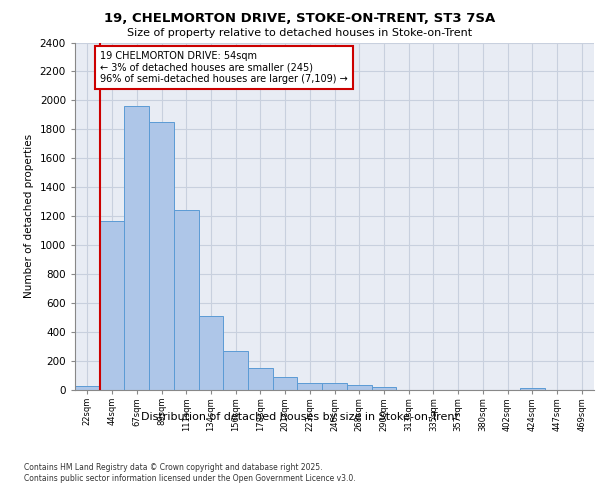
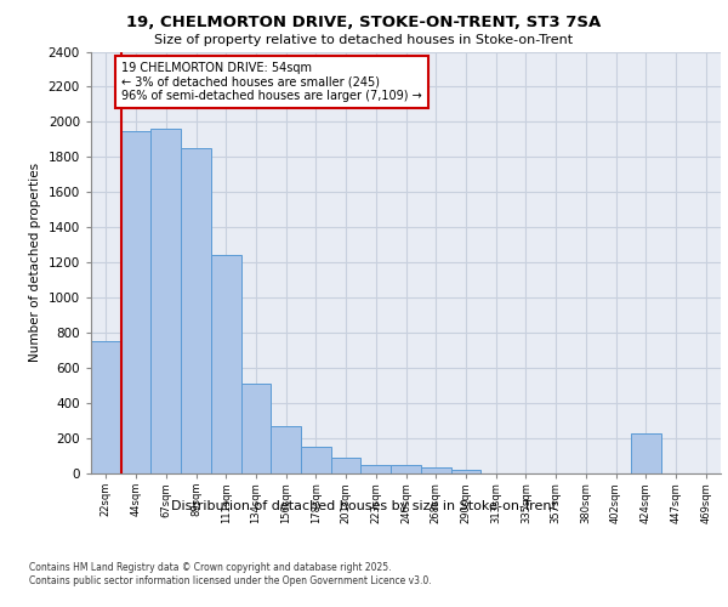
22sqm: 30 -> 750
44sqm: 1170 -> 1950
424sqm: 20 -> 230
